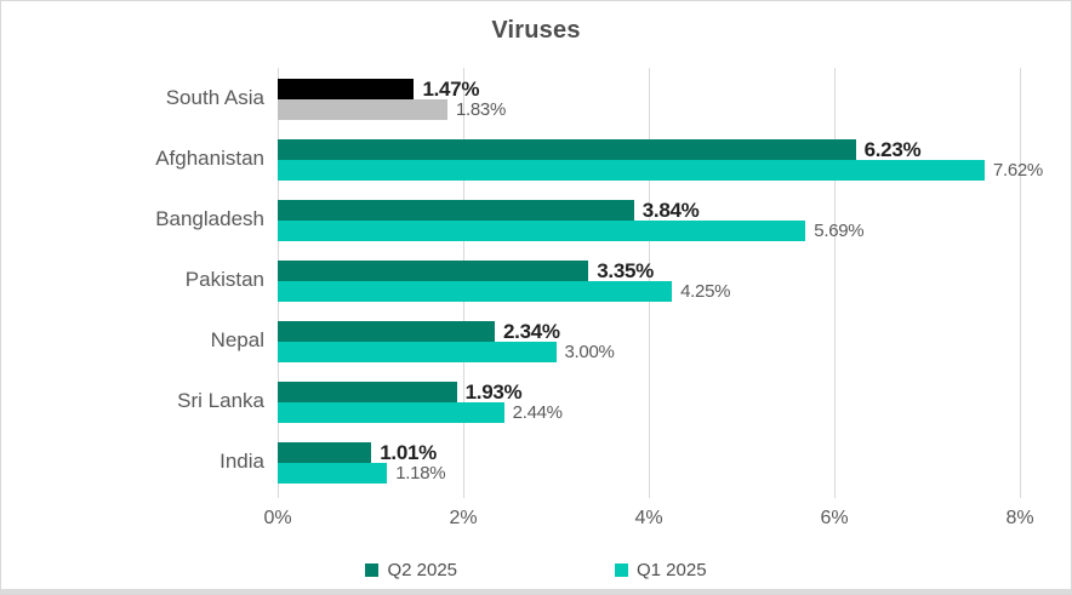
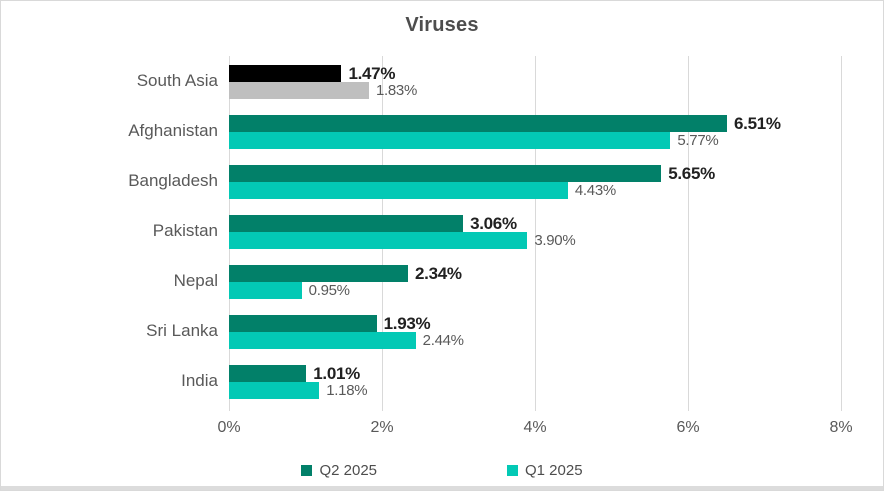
Q2 2025/Afghanistan: 6.23% -> 6.51%
Q1 2025/Afghanistan: 7.62% -> 5.77%
Q2 2025/Bangladesh: 3.84% -> 5.65%
Q1 2025/Bangladesh: 5.69% -> 4.43%
Q2 2025/Pakistan: 3.35% -> 3.06%
Q1 2025/Pakistan: 4.25% -> 3.90%
Q1 2025/Nepal: 3.00% -> 0.95%
